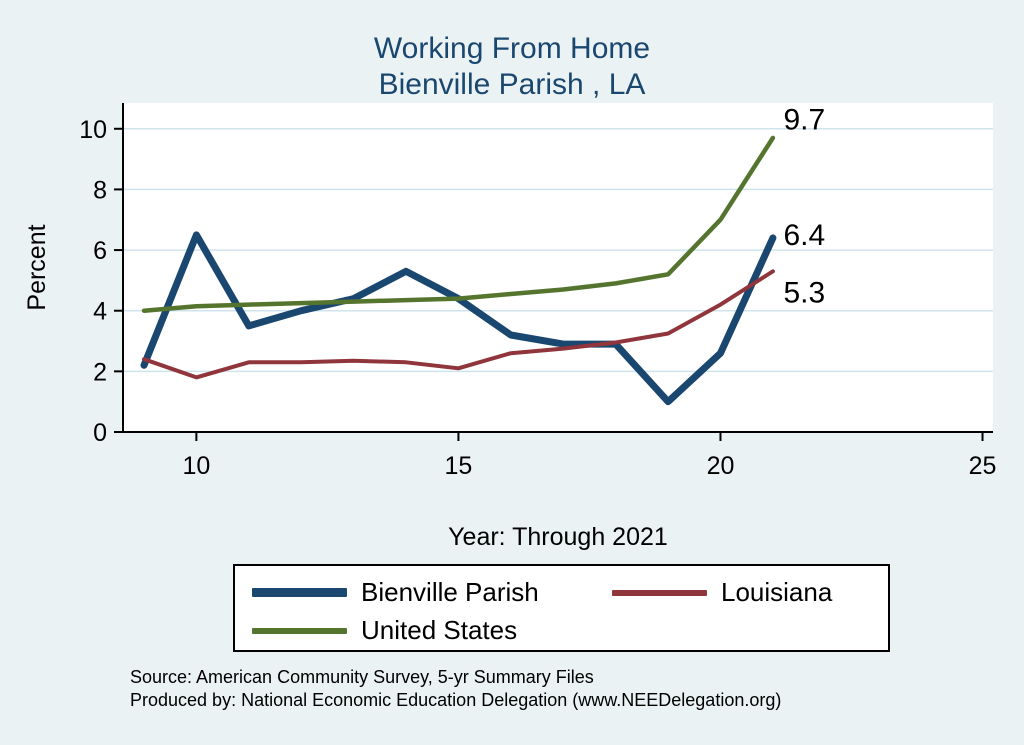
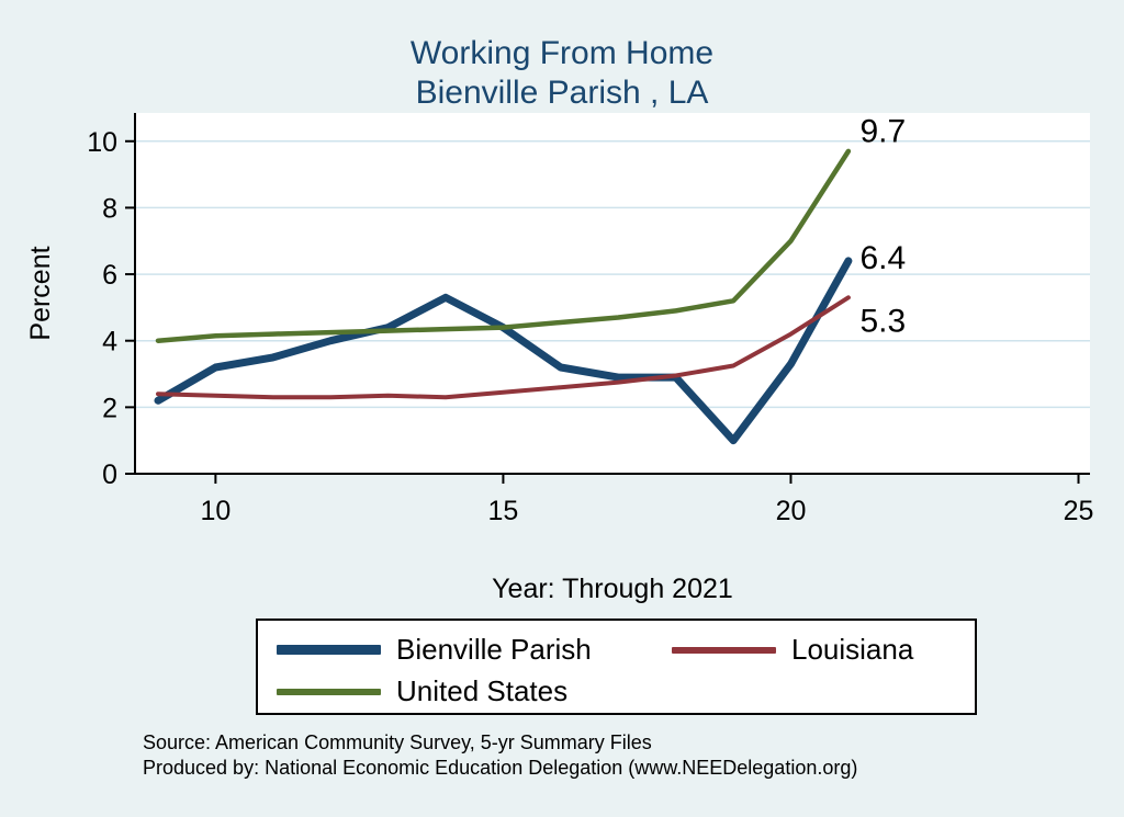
Bienville Parish/10: 6.5 -> 3.2
Louisiana/10: 1.8 -> 2.4
Louisiana/15: 2.1 -> 2.5
Bienville Parish/20: 2.6 -> 3.3
